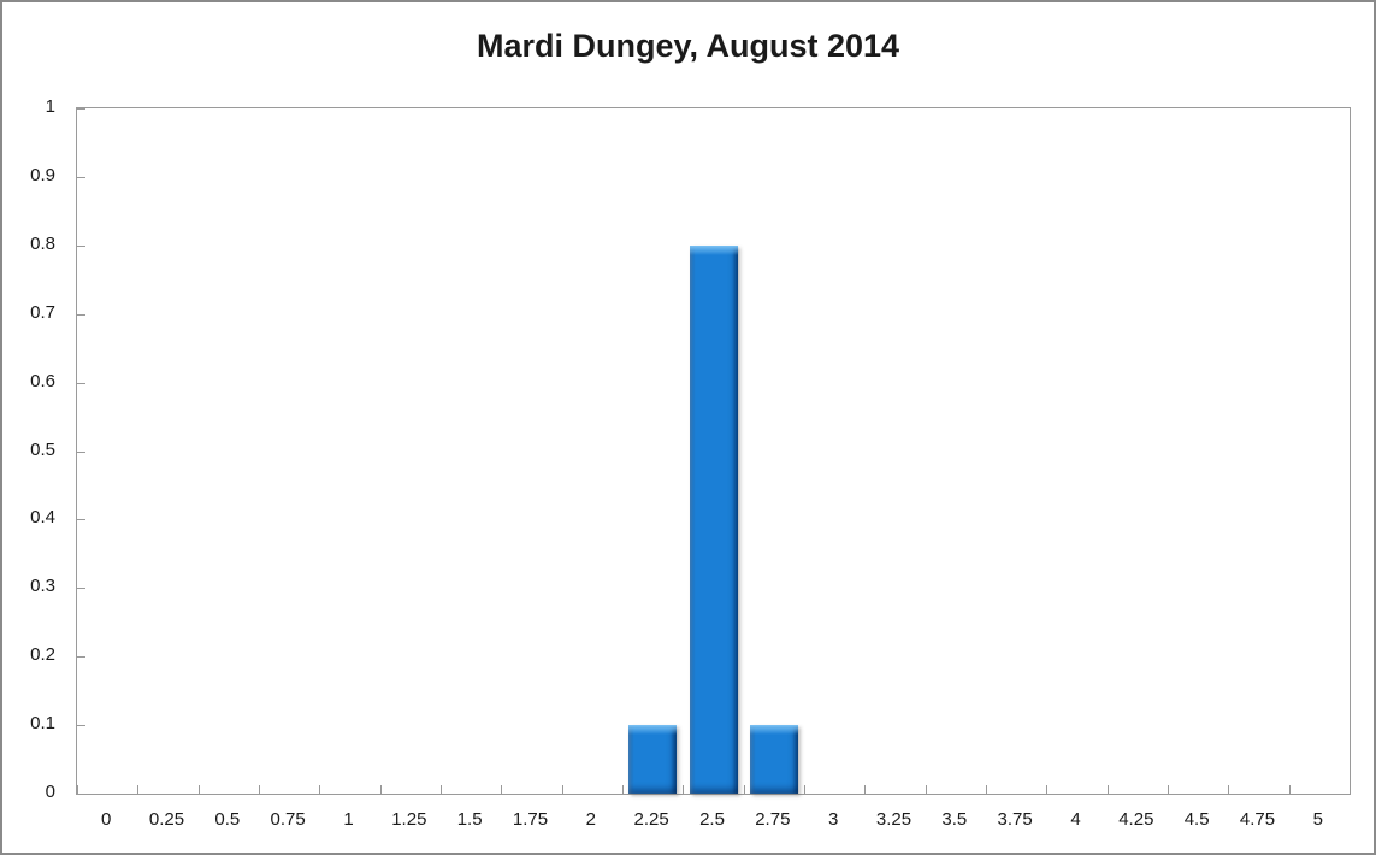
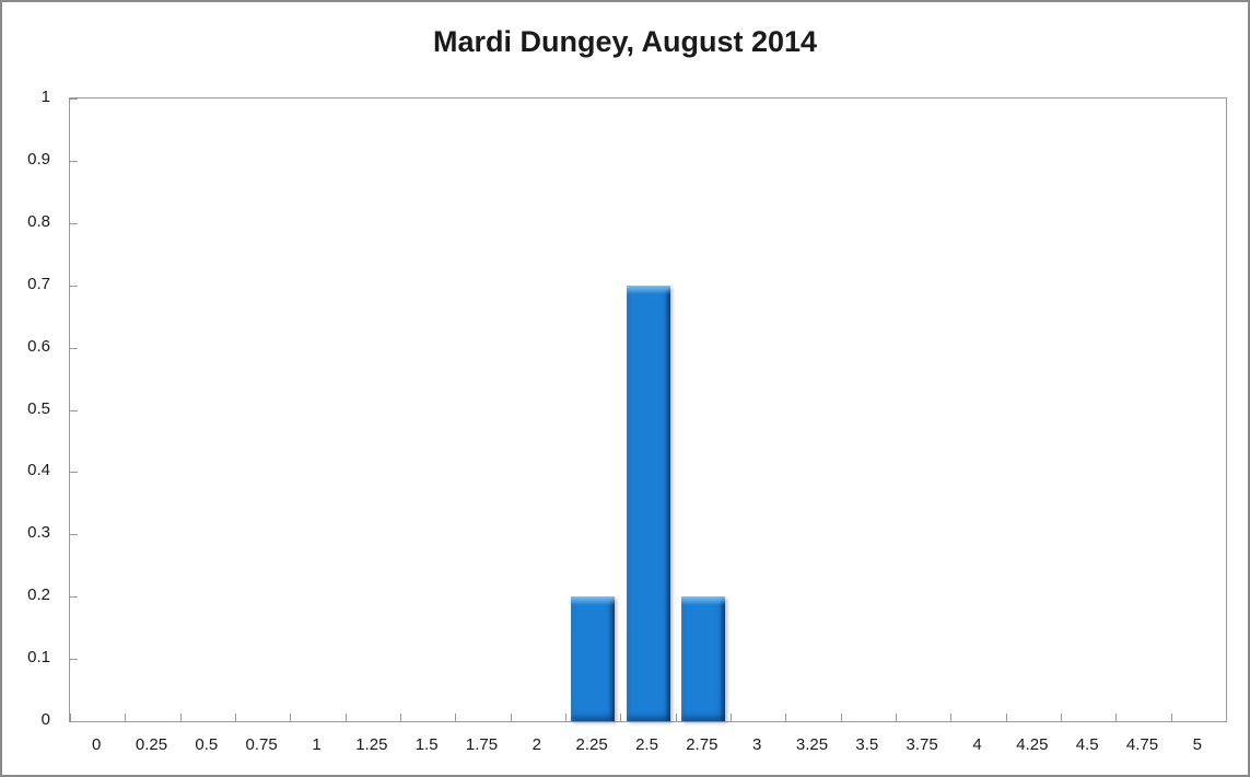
2.25: 0.1 -> 0.2
2.5: 0.8 -> 0.7
2.75: 0.1 -> 0.2
